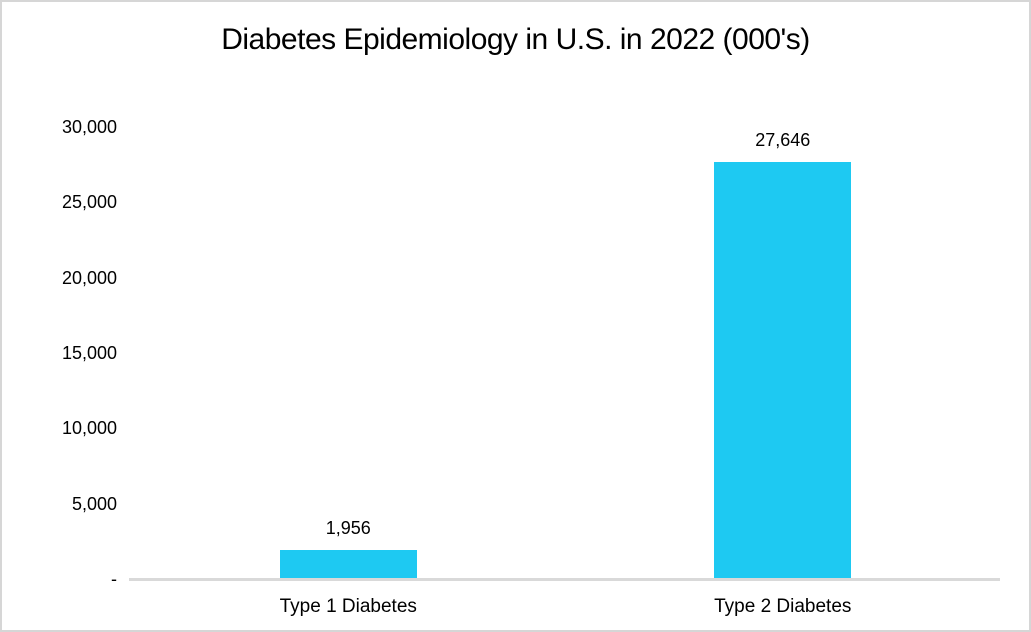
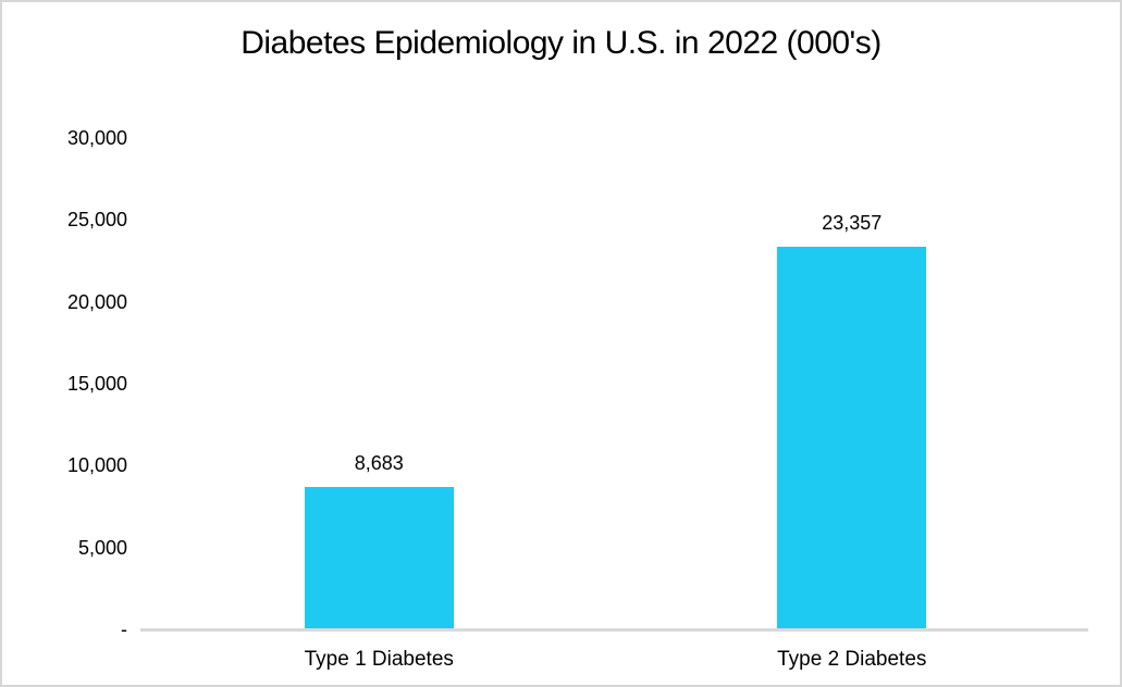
Type 1 Diabetes: 1,956 -> 8,683
Type 2 Diabetes: 27,646 -> 23,357
